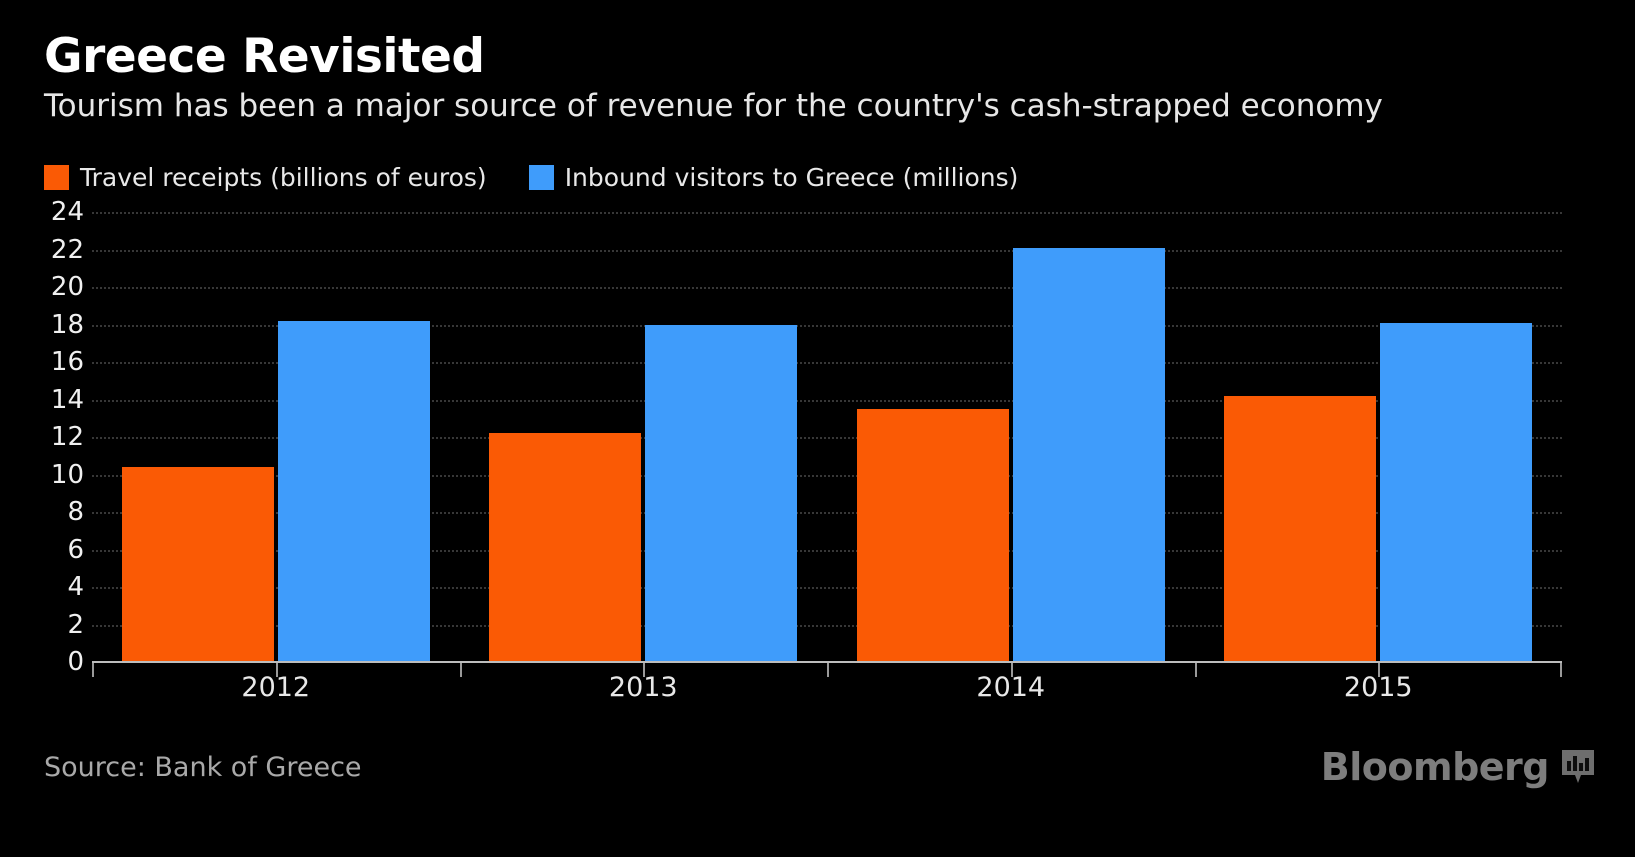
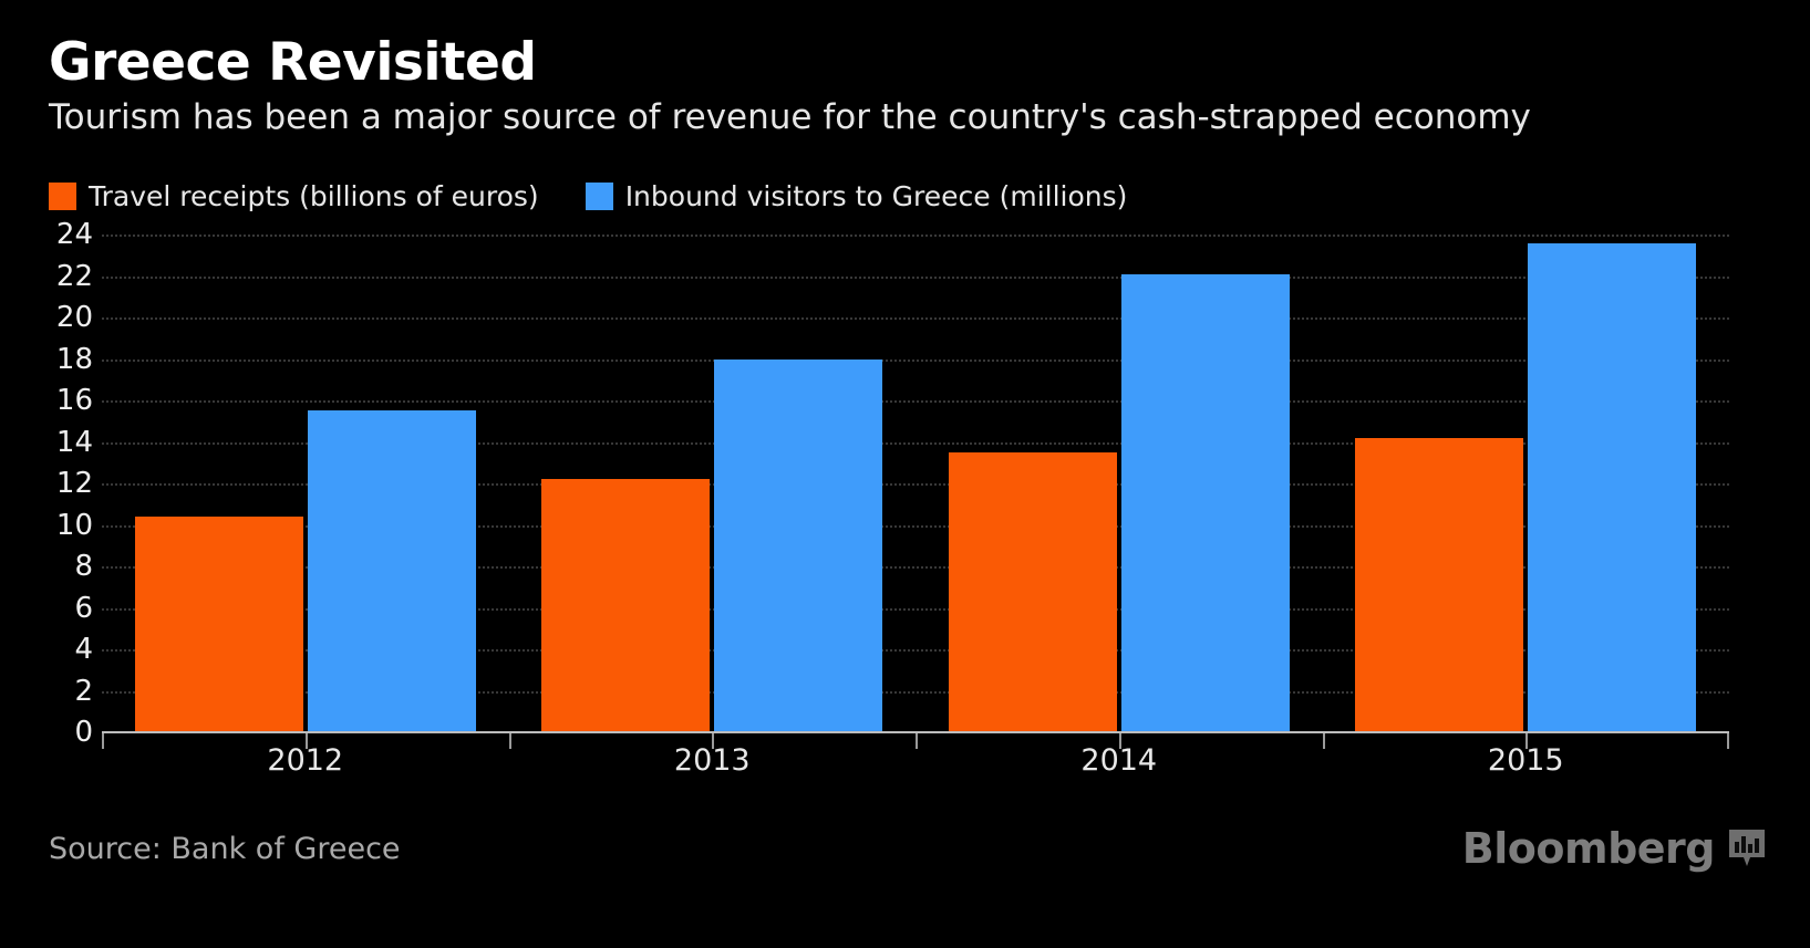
Inbound visitors to Greece (millions)/2012: 18.2 -> 15.5
Inbound visitors to Greece (millions)/2015: 18.1 -> 23.6
